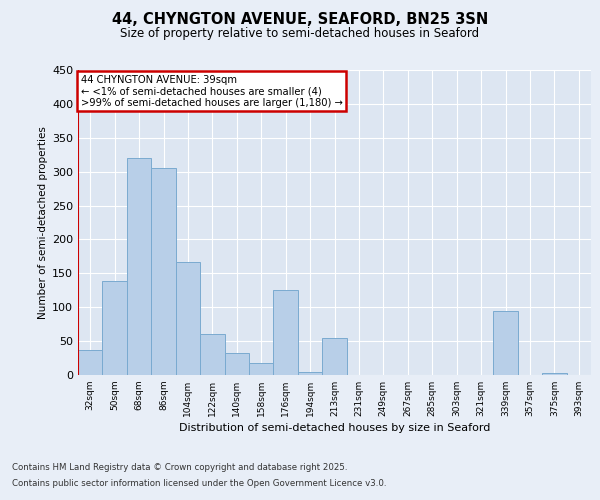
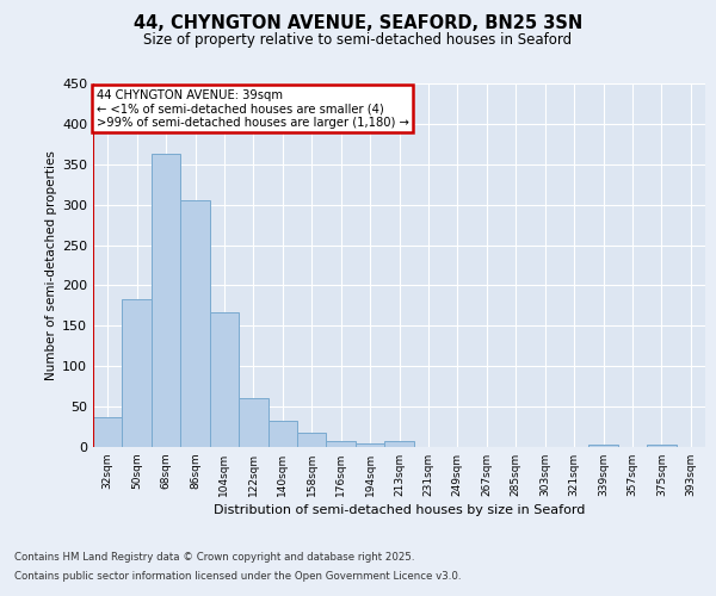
50sqm: 138 -> 183
68sqm: 320 -> 363
176sqm: 126 -> 8
213sqm: 54 -> 8
339sqm: 94 -> 3
